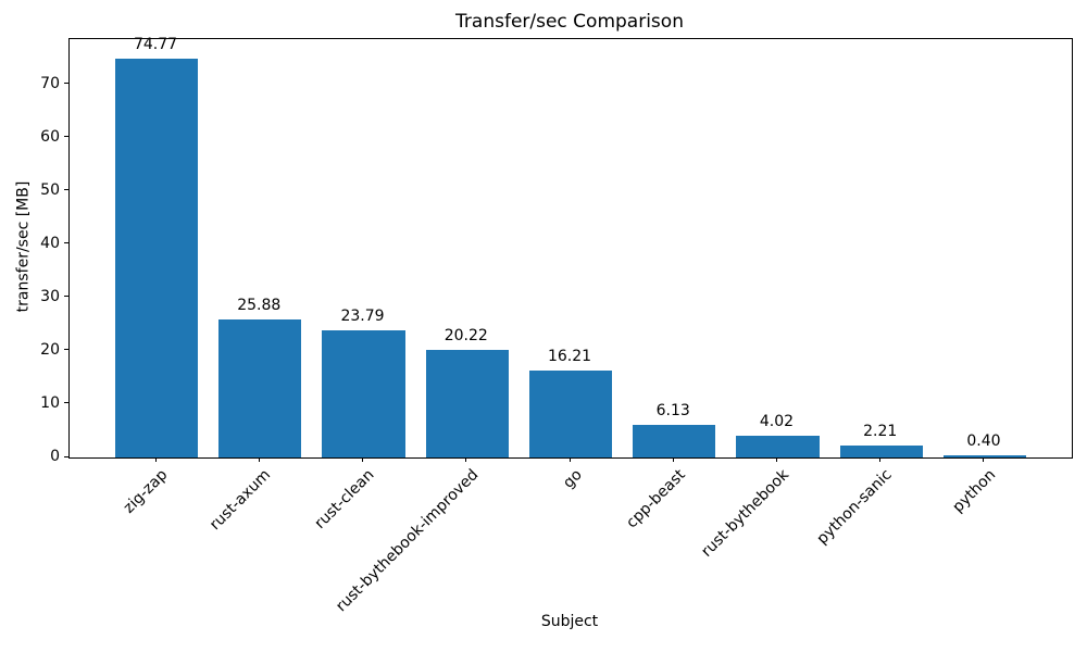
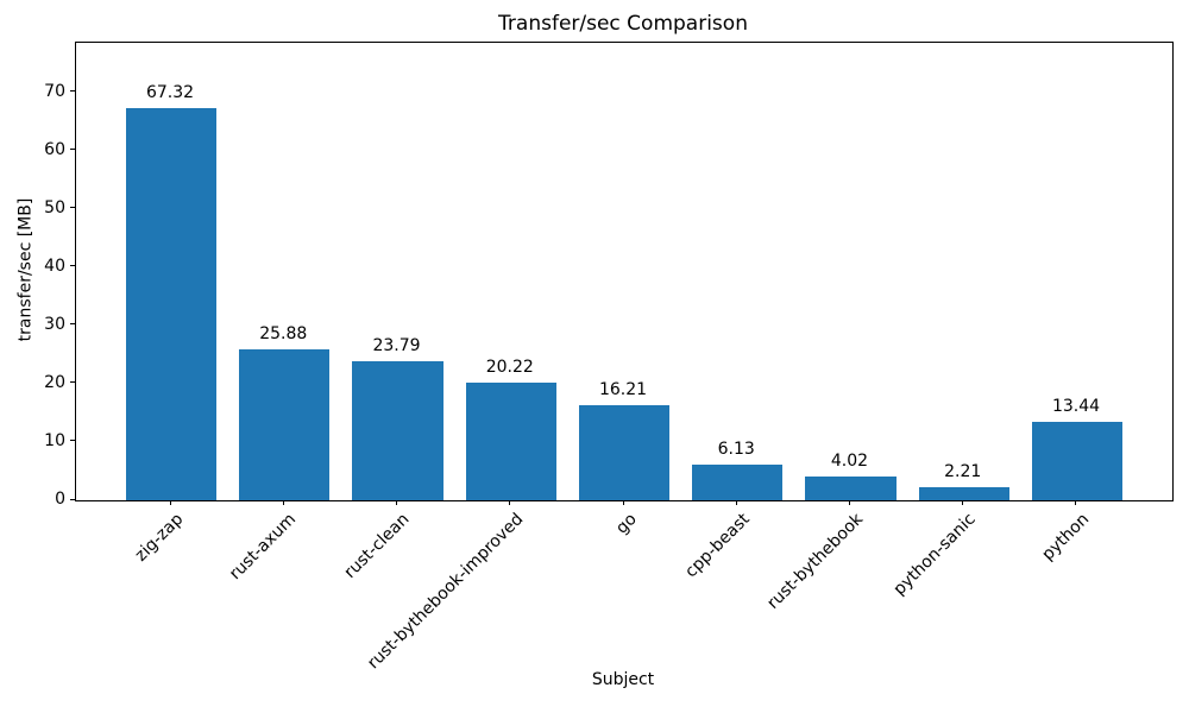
zig-zap: 74.77 -> 67.32
python: 0.40 -> 13.44
